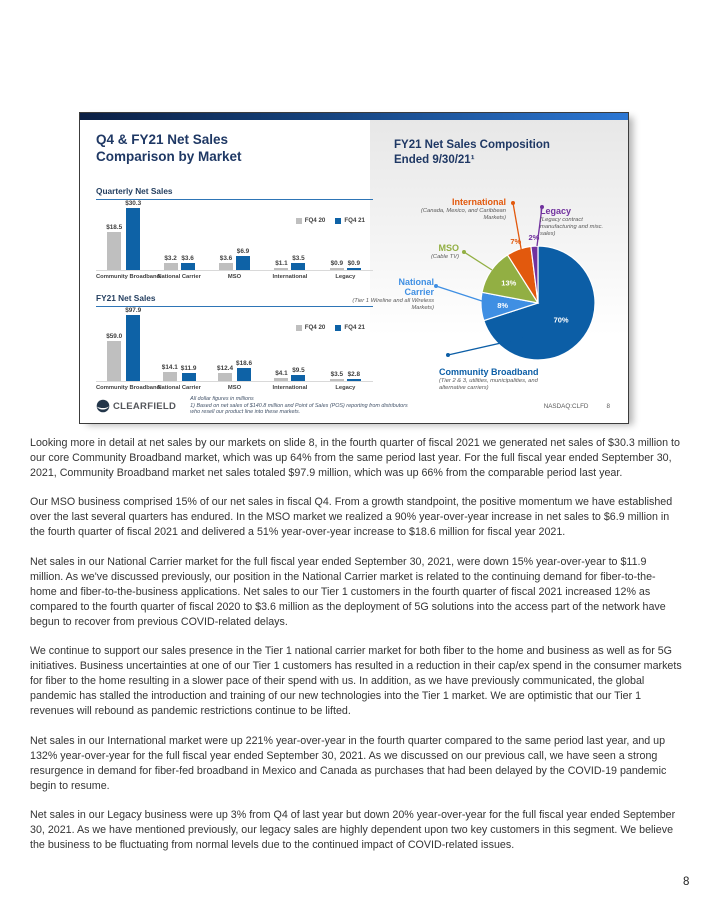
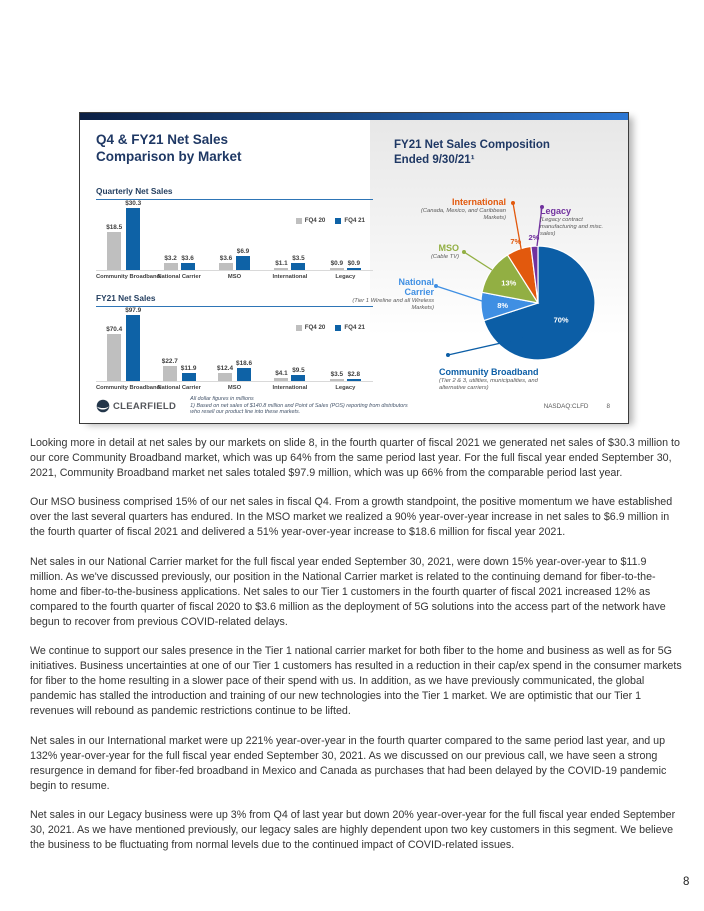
FY21 Net Sales/FQ4 20/Community Broadband: $59.0 -> $70.4
FY21 Net Sales/FQ4 20/National Carrier: $14.1 -> $22.7
